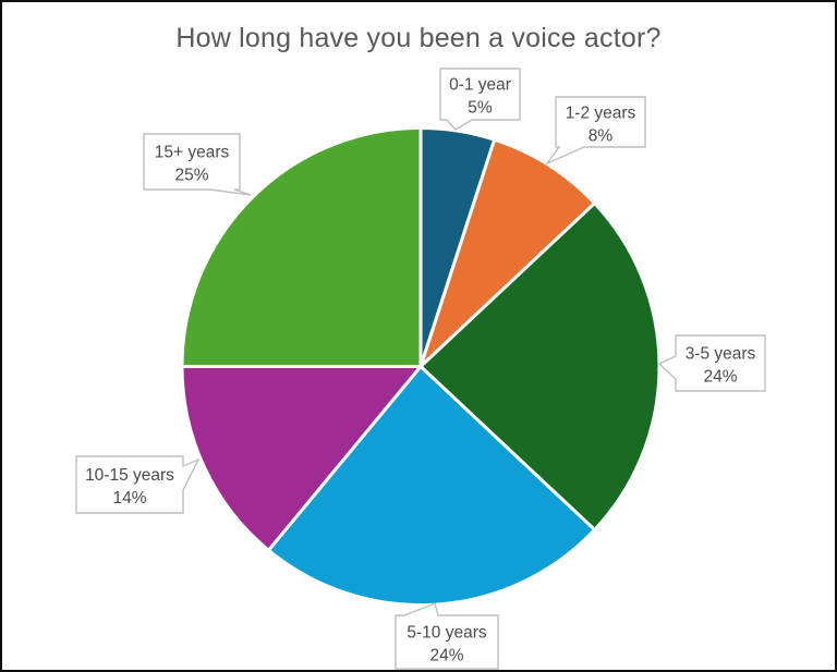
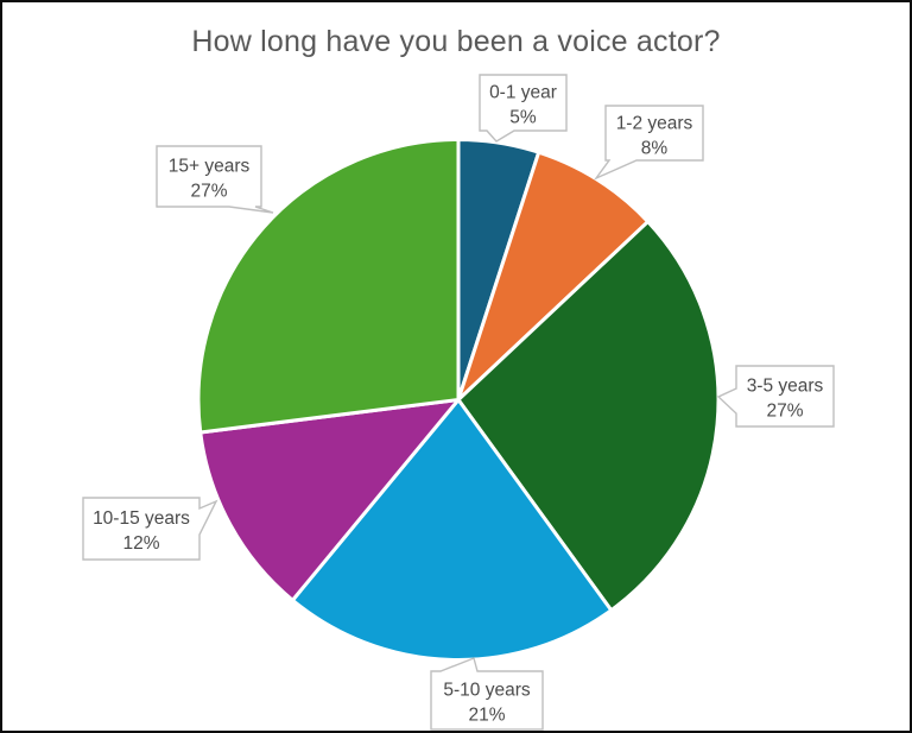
3-5 years: 24% -> 27%
5-10 years: 24% -> 21%
10-15 years: 14% -> 12%
15+ years: 25% -> 27%
